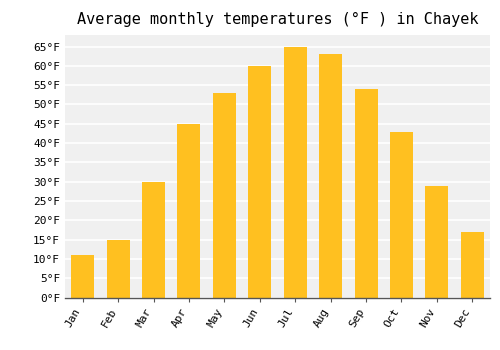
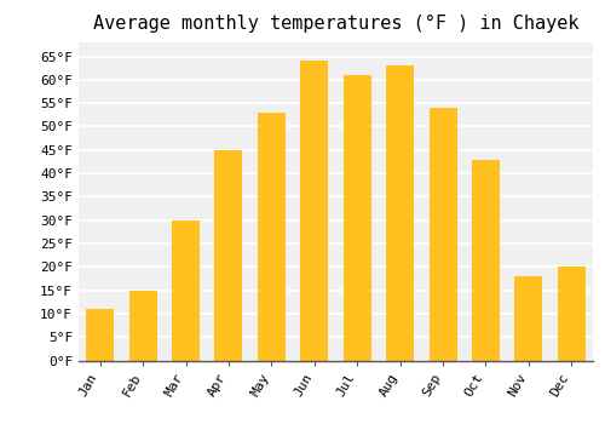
Jun: 60°F -> 64°F
Jul: 65°F -> 61°F
Nov: 29°F -> 18°F
Dec: 17°F -> 20°F
